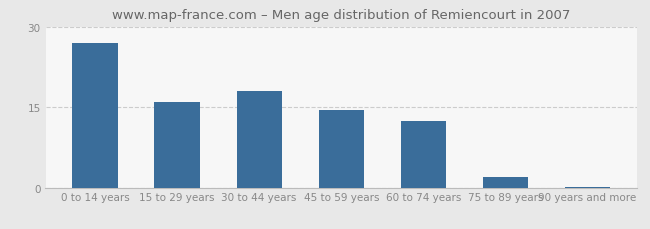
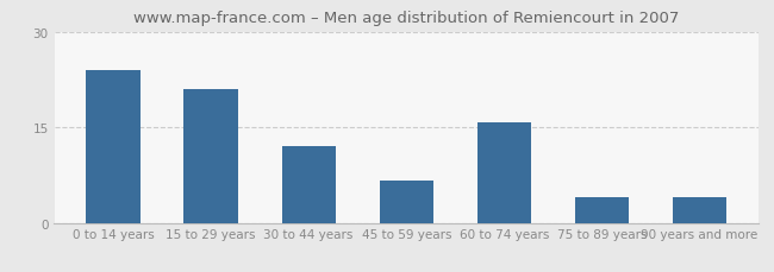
0 to 14 years: 27.0 -> 24.0
15 to 29 years: 16.0 -> 21.0
30 to 44 years: 18.0 -> 12.0
45 to 59 years: 14.5 -> 6.6
60 to 74 years: 12.5 -> 15.8
75 to 89 years: 2.0 -> 4.0
90 years and more: 0.2 -> 4.0
